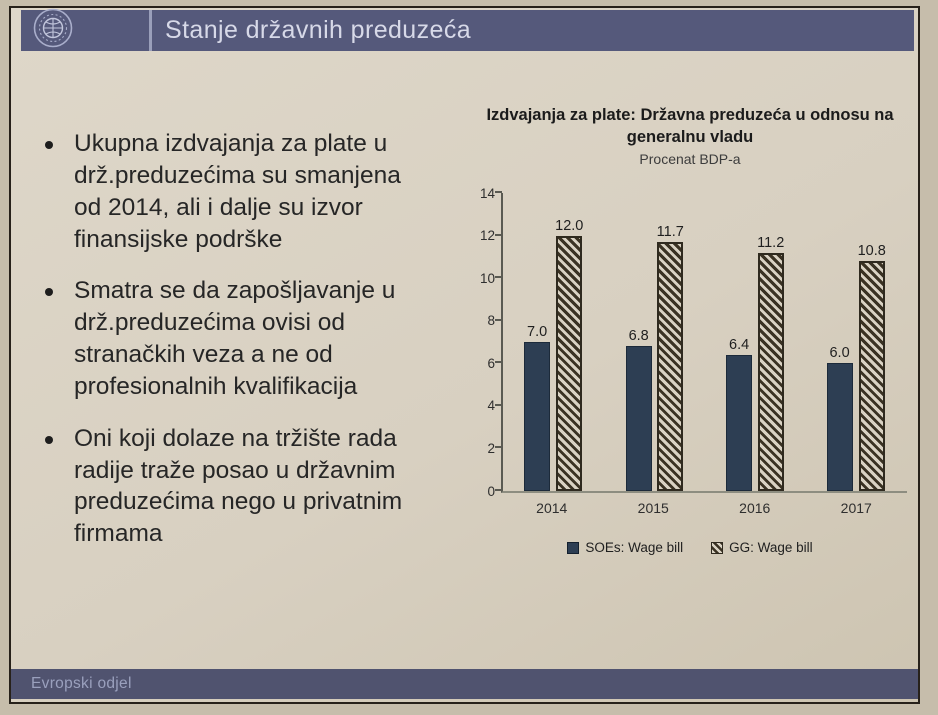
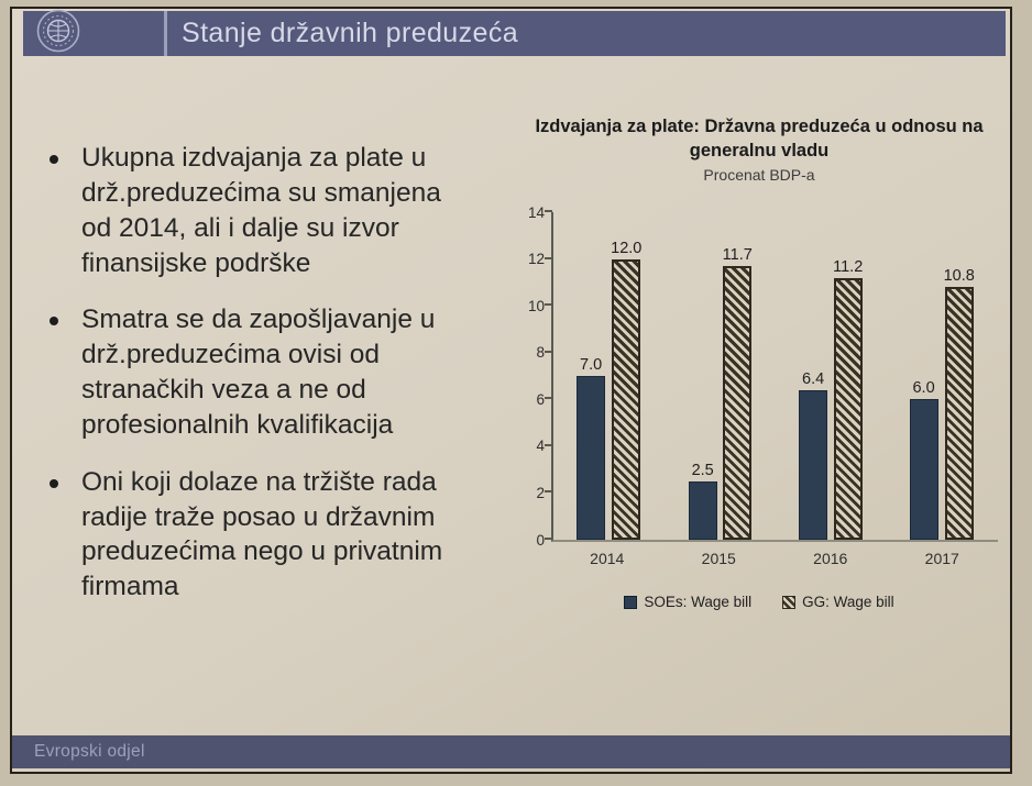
SOEs: Wage bill/2015: 6.8 -> 2.5
